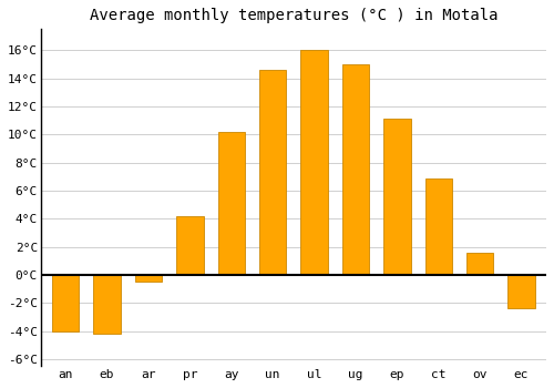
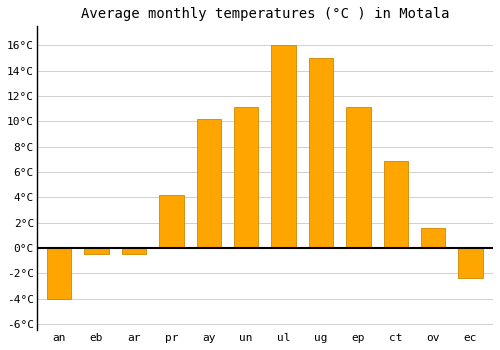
eb: -4.2°C -> -0.5°C
un: 14.6°C -> 11.1°C
